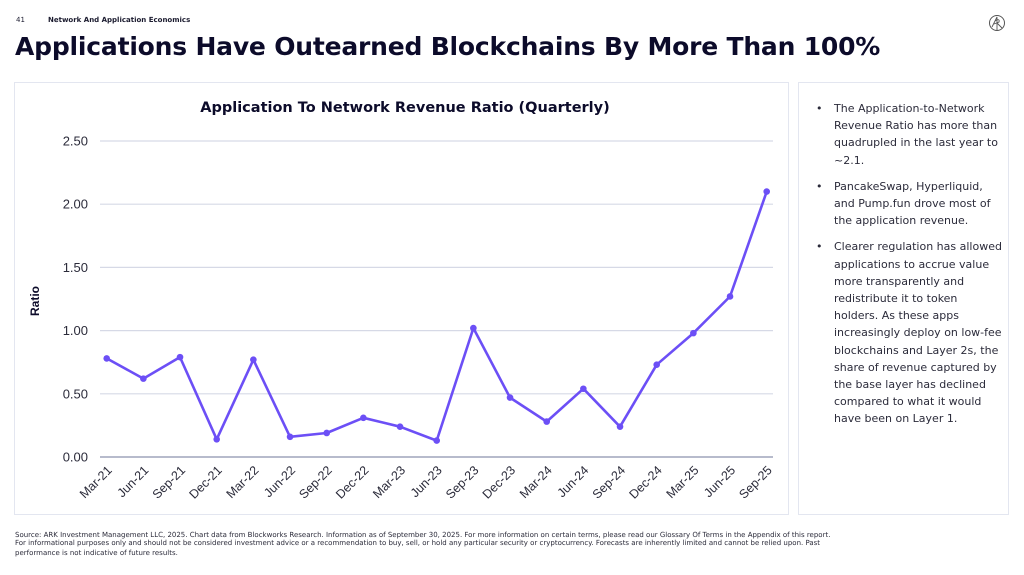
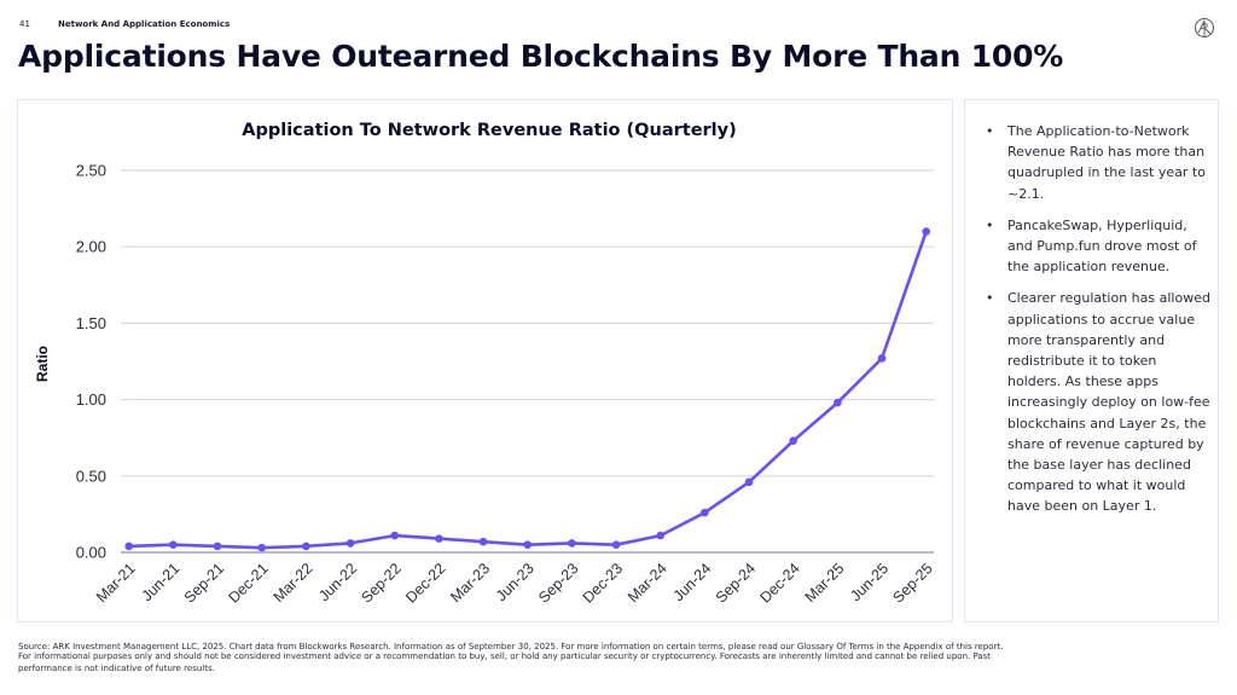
Mar-21: 0.78 -> 0.04
Jun-21: 0.62 -> 0.05
Sep-21: 0.79 -> 0.04
Dec-21: 0.14 -> 0.03
Mar-22: 0.77 -> 0.04
Jun-22: 0.16 -> 0.06
Sep-22: 0.19 -> 0.11
Dec-22: 0.31 -> 0.09
Mar-23: 0.24 -> 0.07
Jun-23: 0.13 -> 0.05
Sep-23: 1.02 -> 0.06
Dec-23: 0.47 -> 0.05
Mar-24: 0.28 -> 0.11
Jun-24: 0.54 -> 0.26
Sep-24: 0.24 -> 0.46
